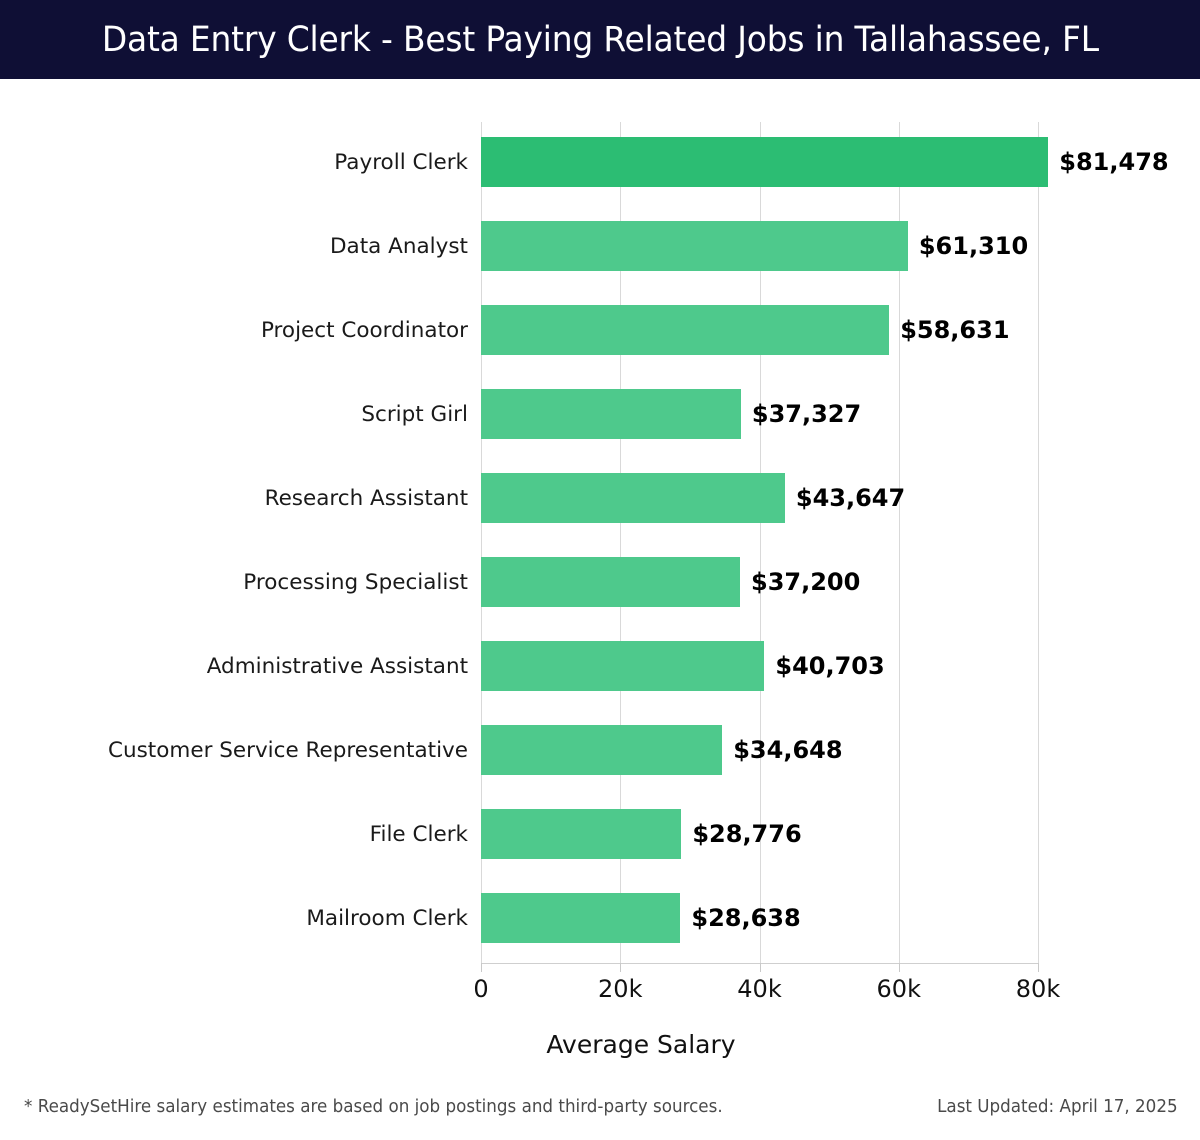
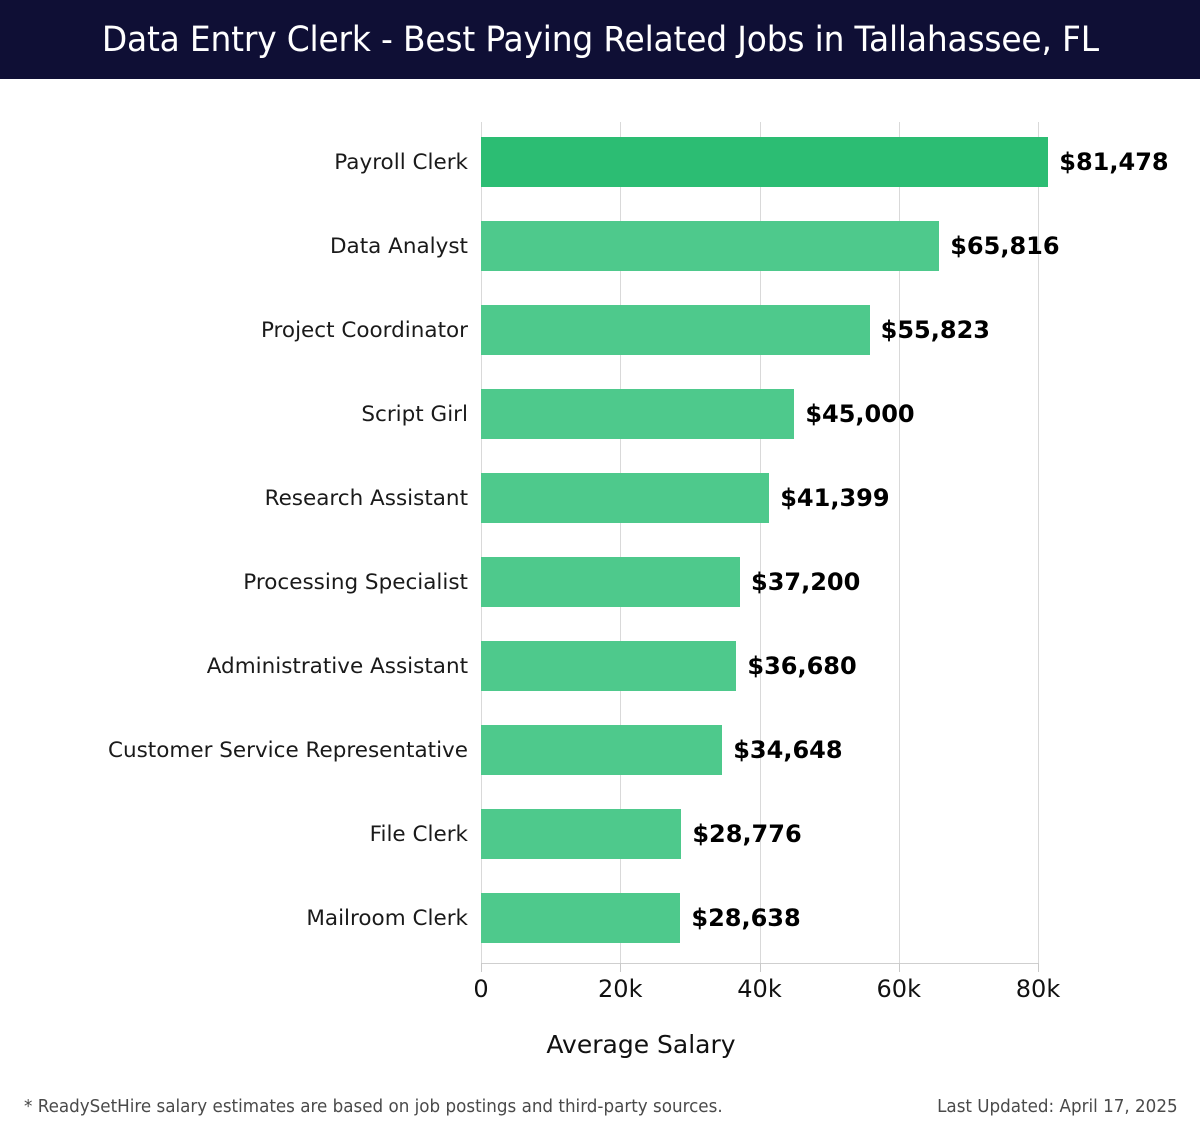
Data Analyst: $61,310 -> $65,816
Project Coordinator: $58,631 -> $55,823
Script Girl: $37,327 -> $45,000
Research Assistant: $43,647 -> $41,399
Administrative Assistant: $40,703 -> $36,680
